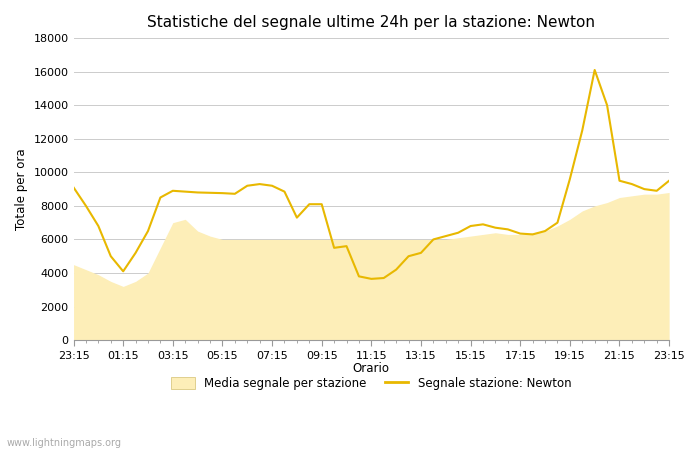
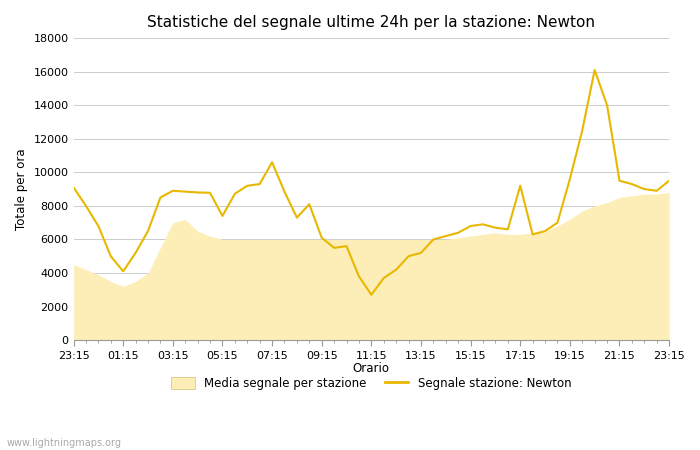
Segnale stazione: Newton/05:15: 8800 -> 7400
Segnale stazione: Newton/07:15: 9200 -> 10600
Segnale stazione: Newton/09:15: 8100 -> 6100
Segnale stazione: Newton/11:15: 3600 -> 2700
Segnale stazione: Newton/17:15: 6400 -> 9200
